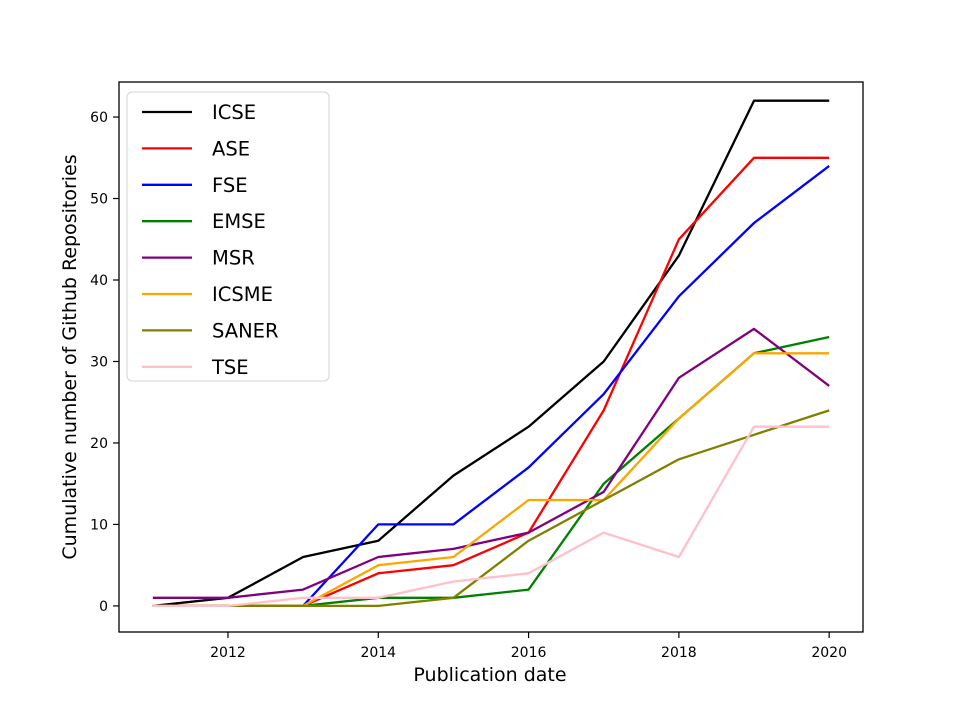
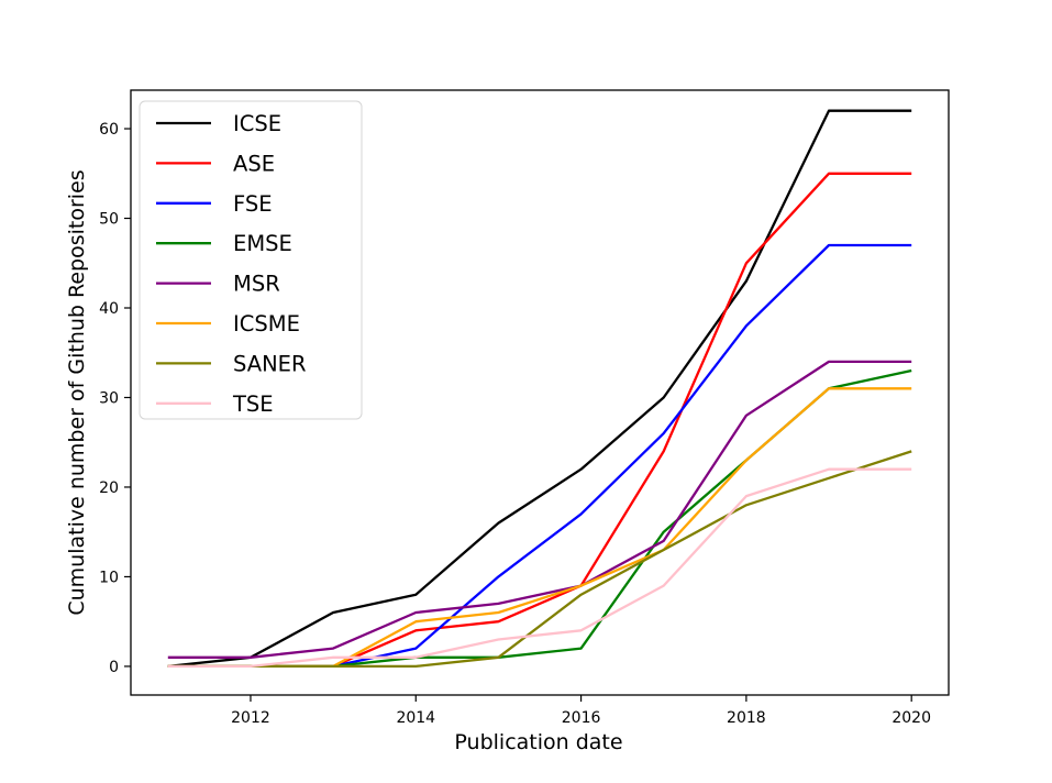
FSE/2014: 10 -> 2
ICSME/2016: 13 -> 9
TSE/2018: 6 -> 19
FSE/2020: 54 -> 47
MSR/2020: 27 -> 34
